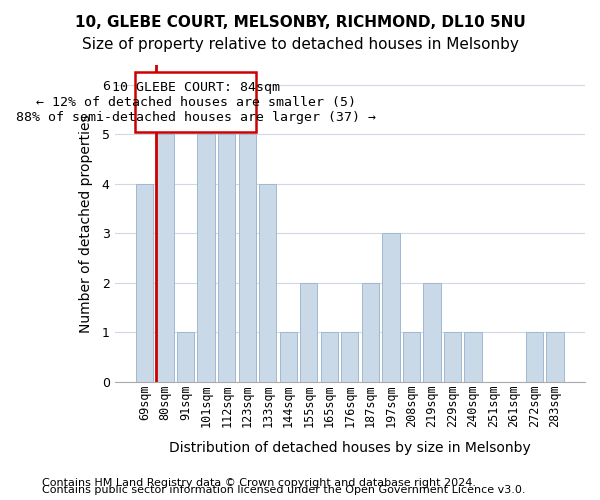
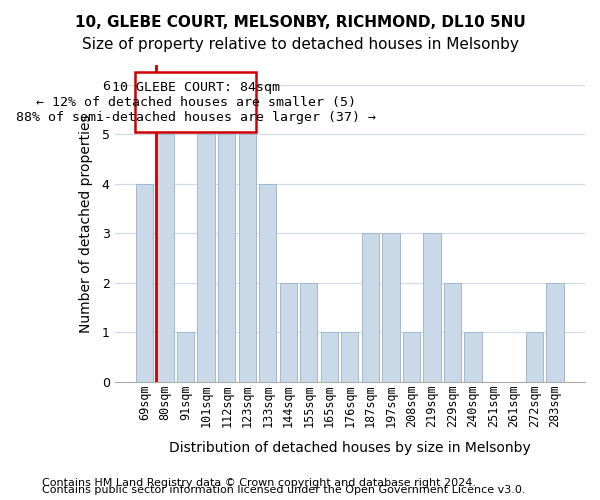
144sqm: 1 -> 2
187sqm: 2 -> 3
219sqm: 2 -> 3
229sqm: 1 -> 2
283sqm: 1 -> 2
